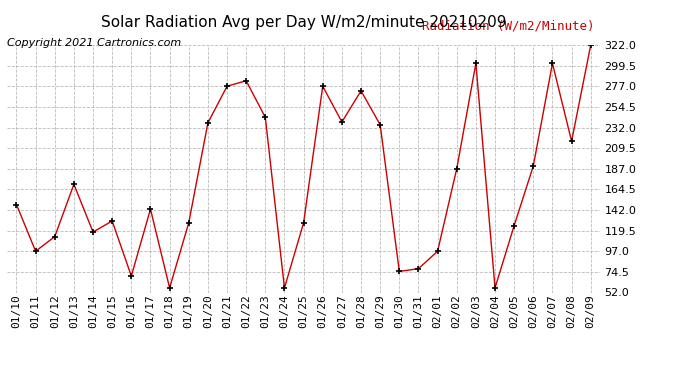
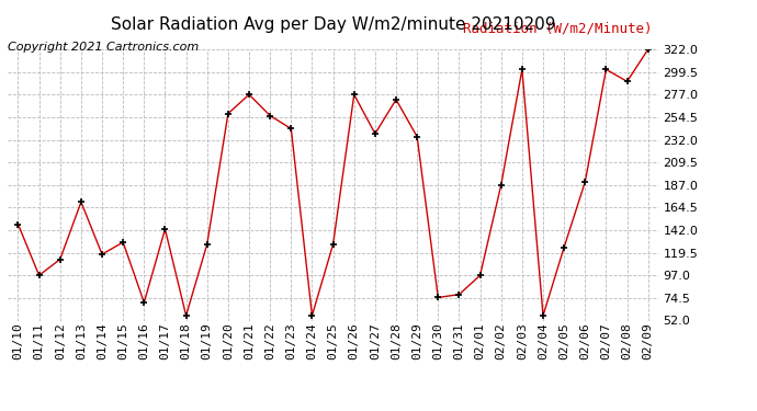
01/20: 237 -> 258
01/22: 283 -> 256
02/08: 217 -> 290
